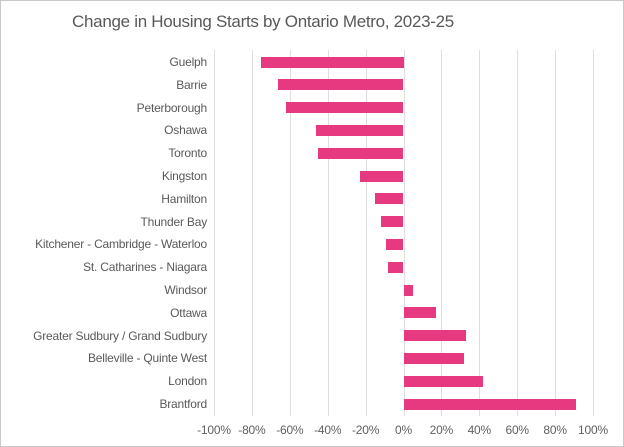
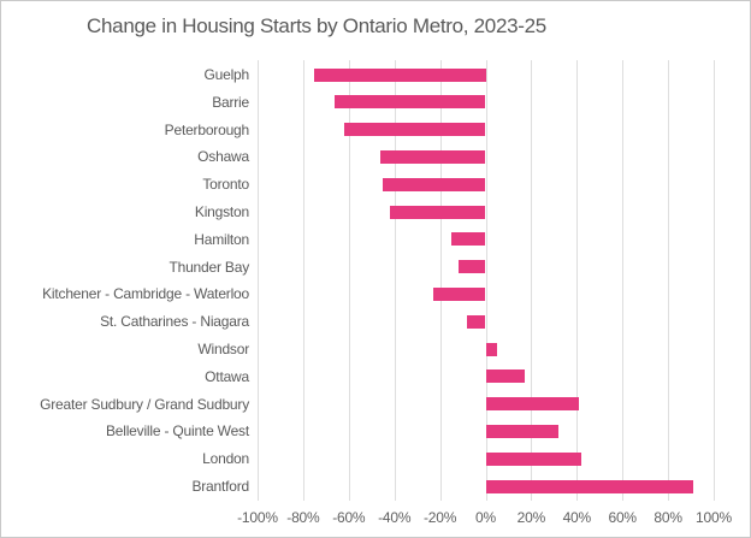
Kingston: -23% -> -42%
Kitchener - Cambridge - Waterloo: -9% -> -23%
Greater Sudbury / Grand Sudbury: 33% -> 41%
